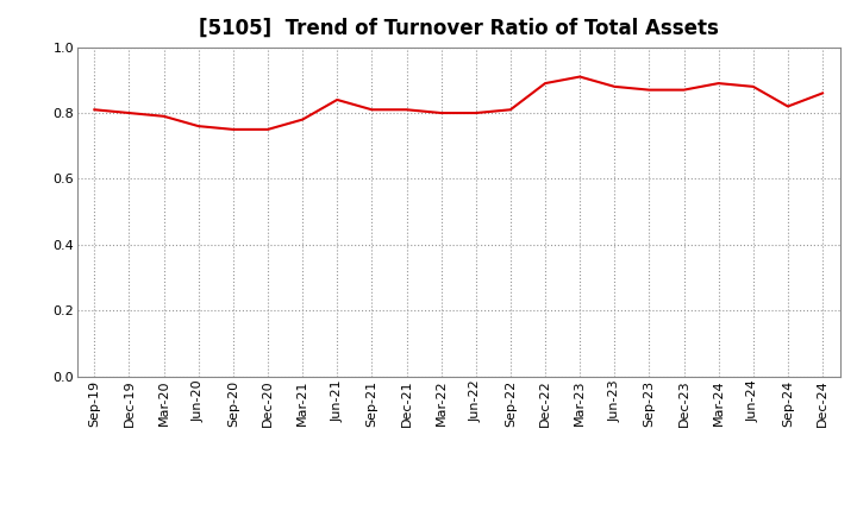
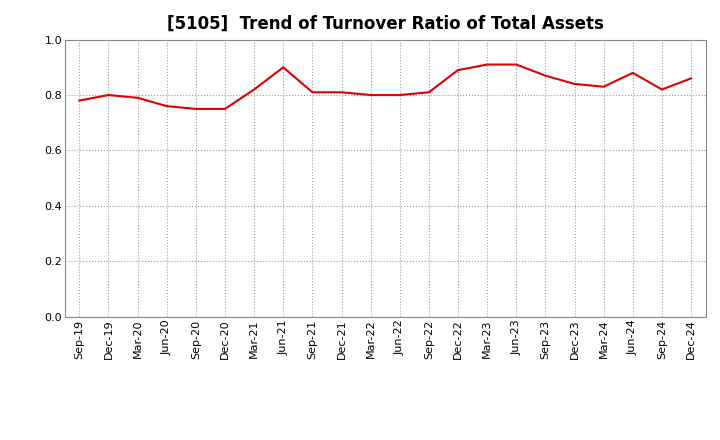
Sep-19: 0.81 -> 0.78
Mar-21: 0.78 -> 0.82
Jun-21: 0.84 -> 0.90
Jun-23: 0.88 -> 0.91
Dec-23: 0.87 -> 0.84
Mar-24: 0.89 -> 0.83
